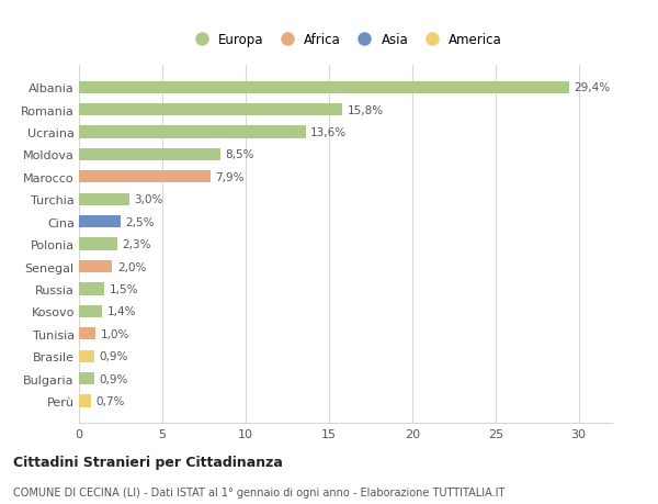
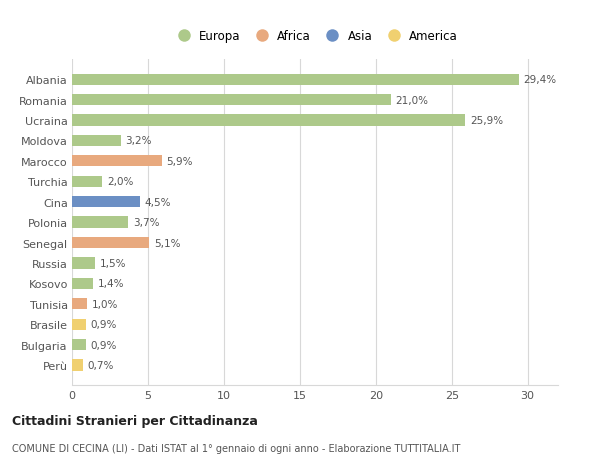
Romania: 15,8% -> 21,0%
Ucraina: 13,6% -> 25,9%
Moldova: 8,5% -> 3,2%
Marocco: 7,9% -> 5,9%
Turchia: 3,0% -> 2,0%
Cina: 2,5% -> 4,5%
Polonia: 2,3% -> 3,7%
Senegal: 2,0% -> 5,1%
